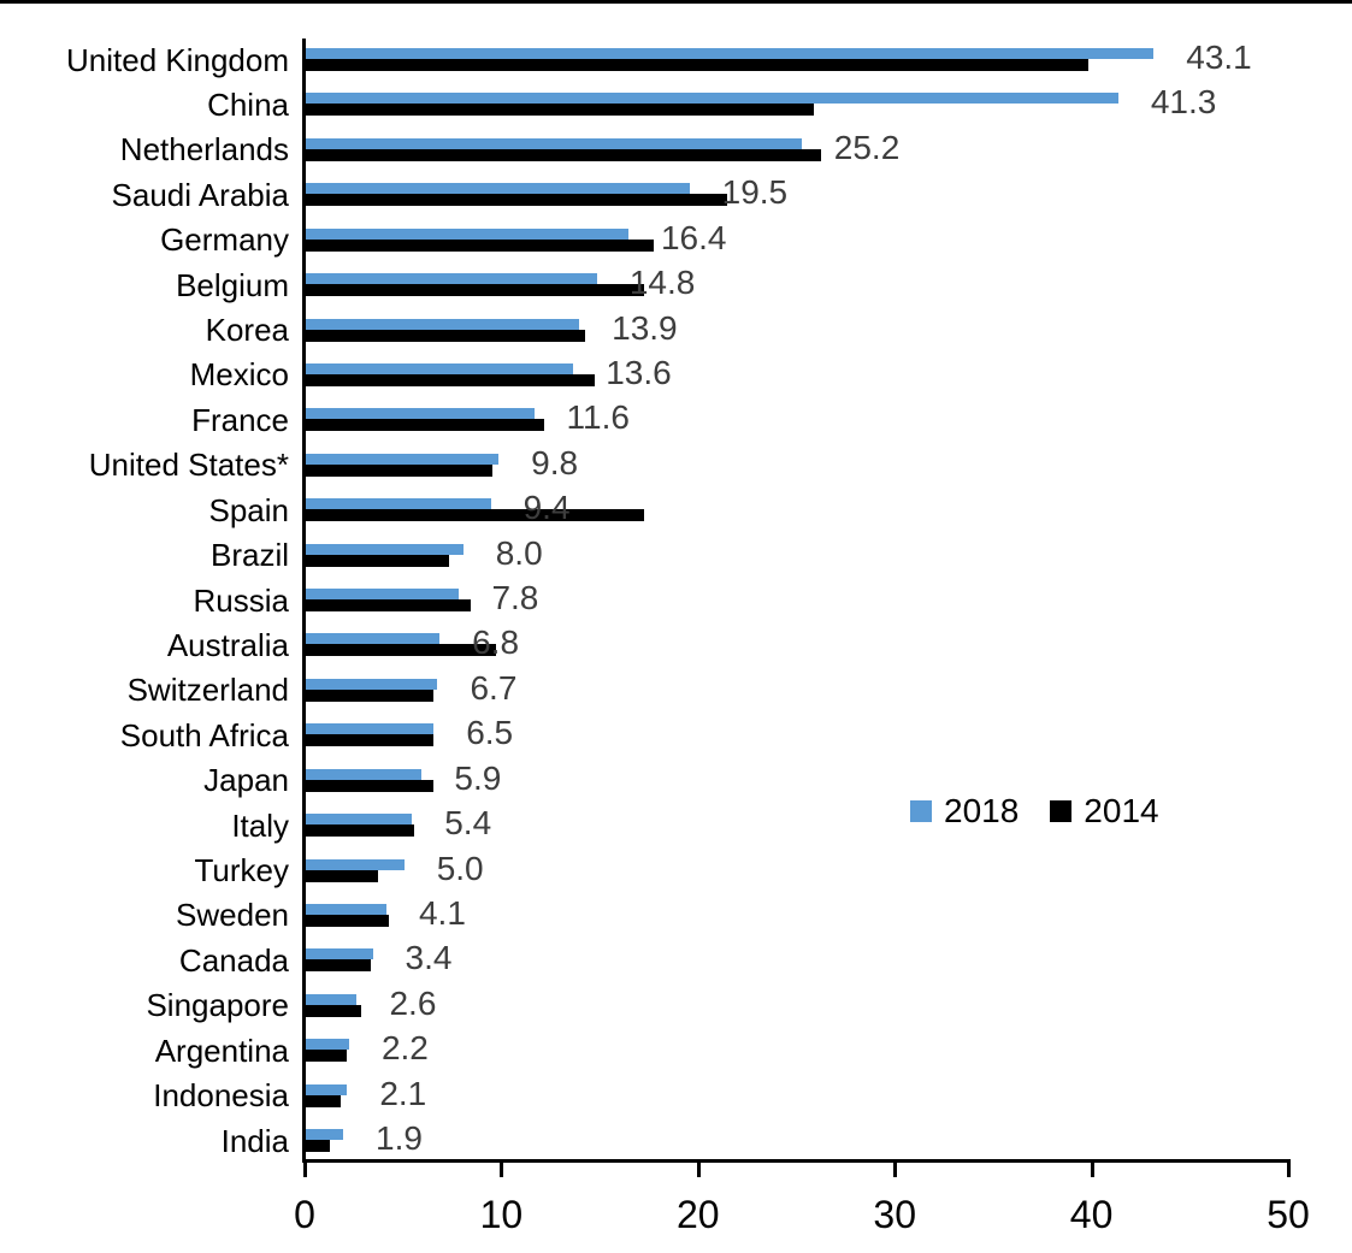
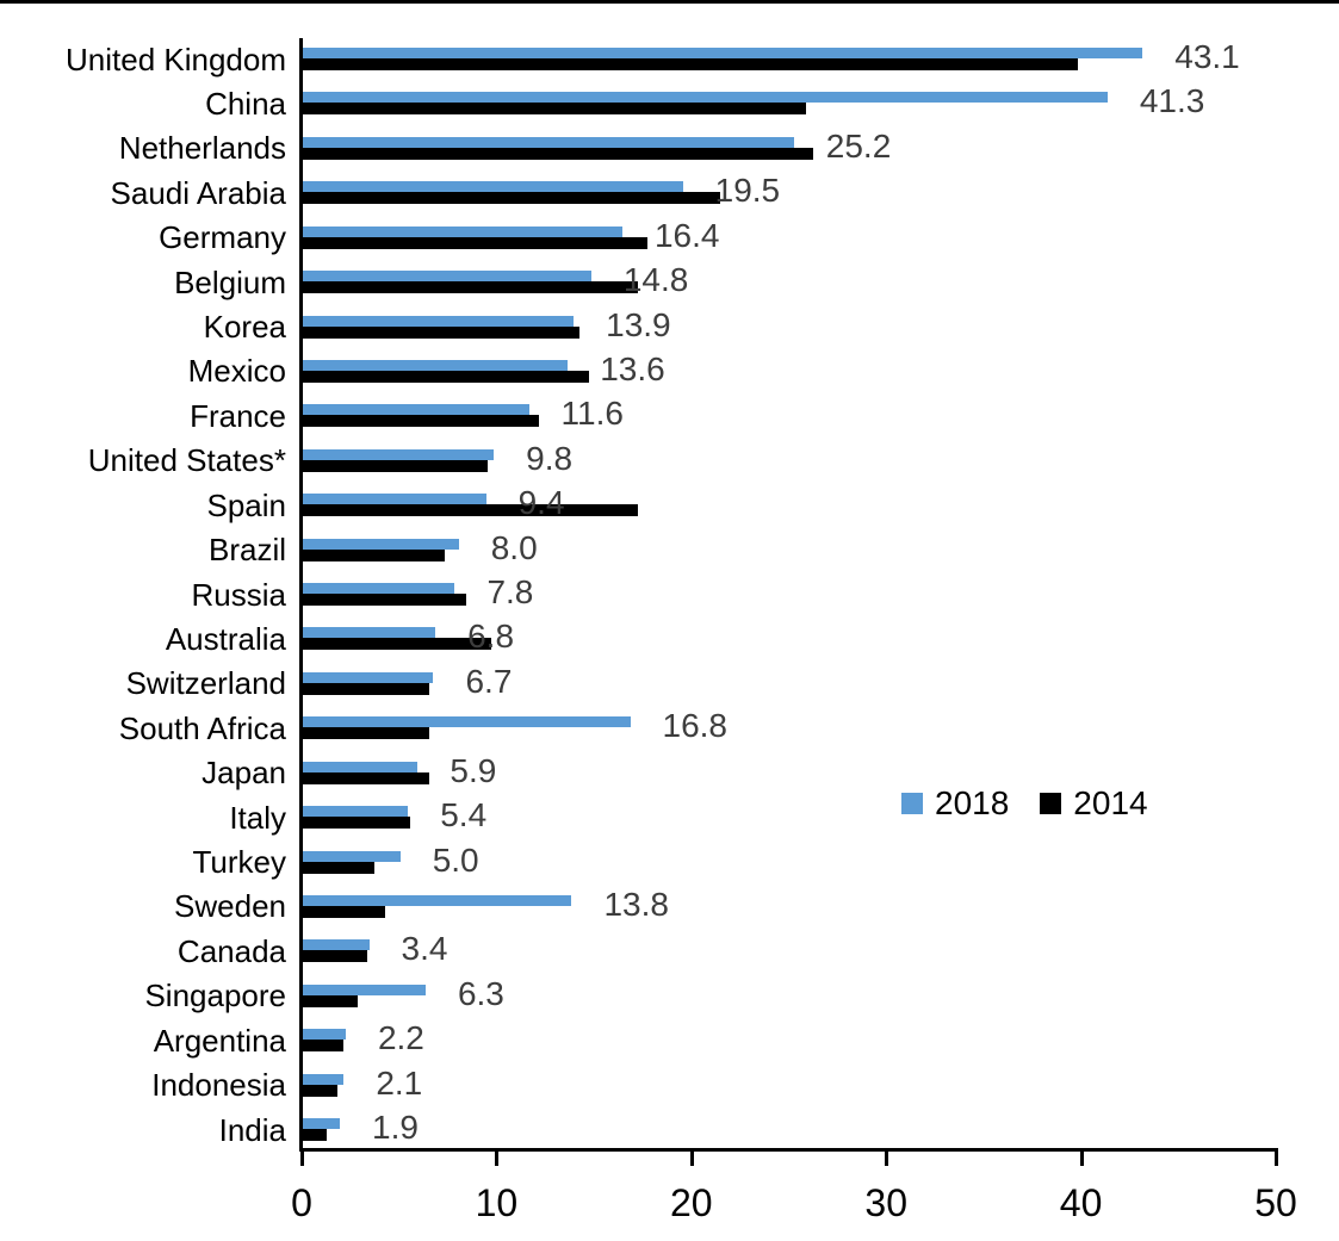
2018/South Africa: 6.5 -> 16.8
2018/Sweden: 4.1 -> 13.8
2018/Singapore: 2.6 -> 6.3
